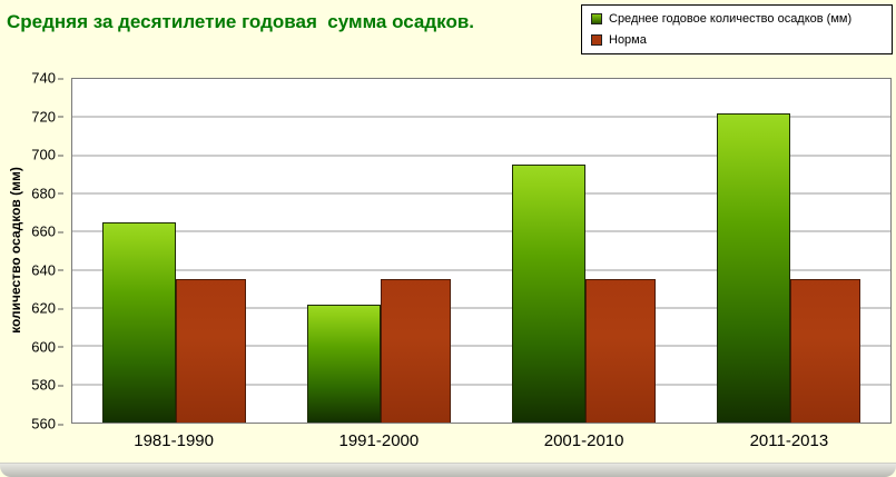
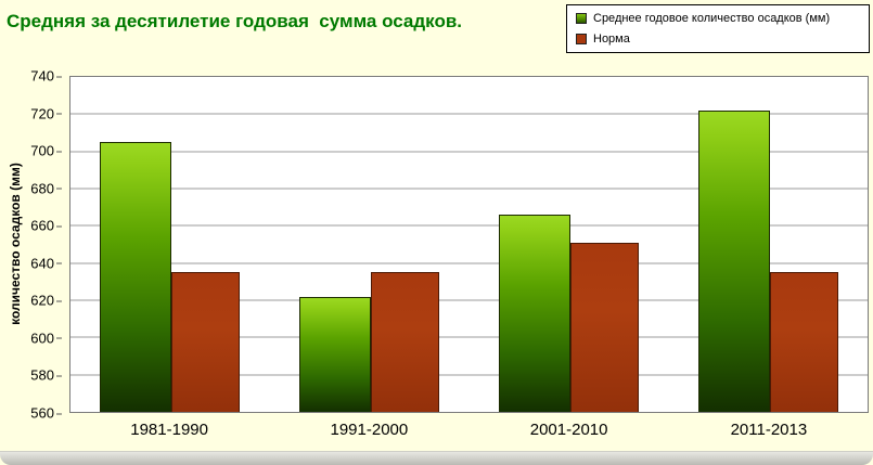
Среднее годовое количество осадков (мм)/1981-1990: 665 -> 705
Среднее годовое количество осадков (мм)/2001-2010: 695 -> 666
Норма/2001-2010: 635 -> 651
